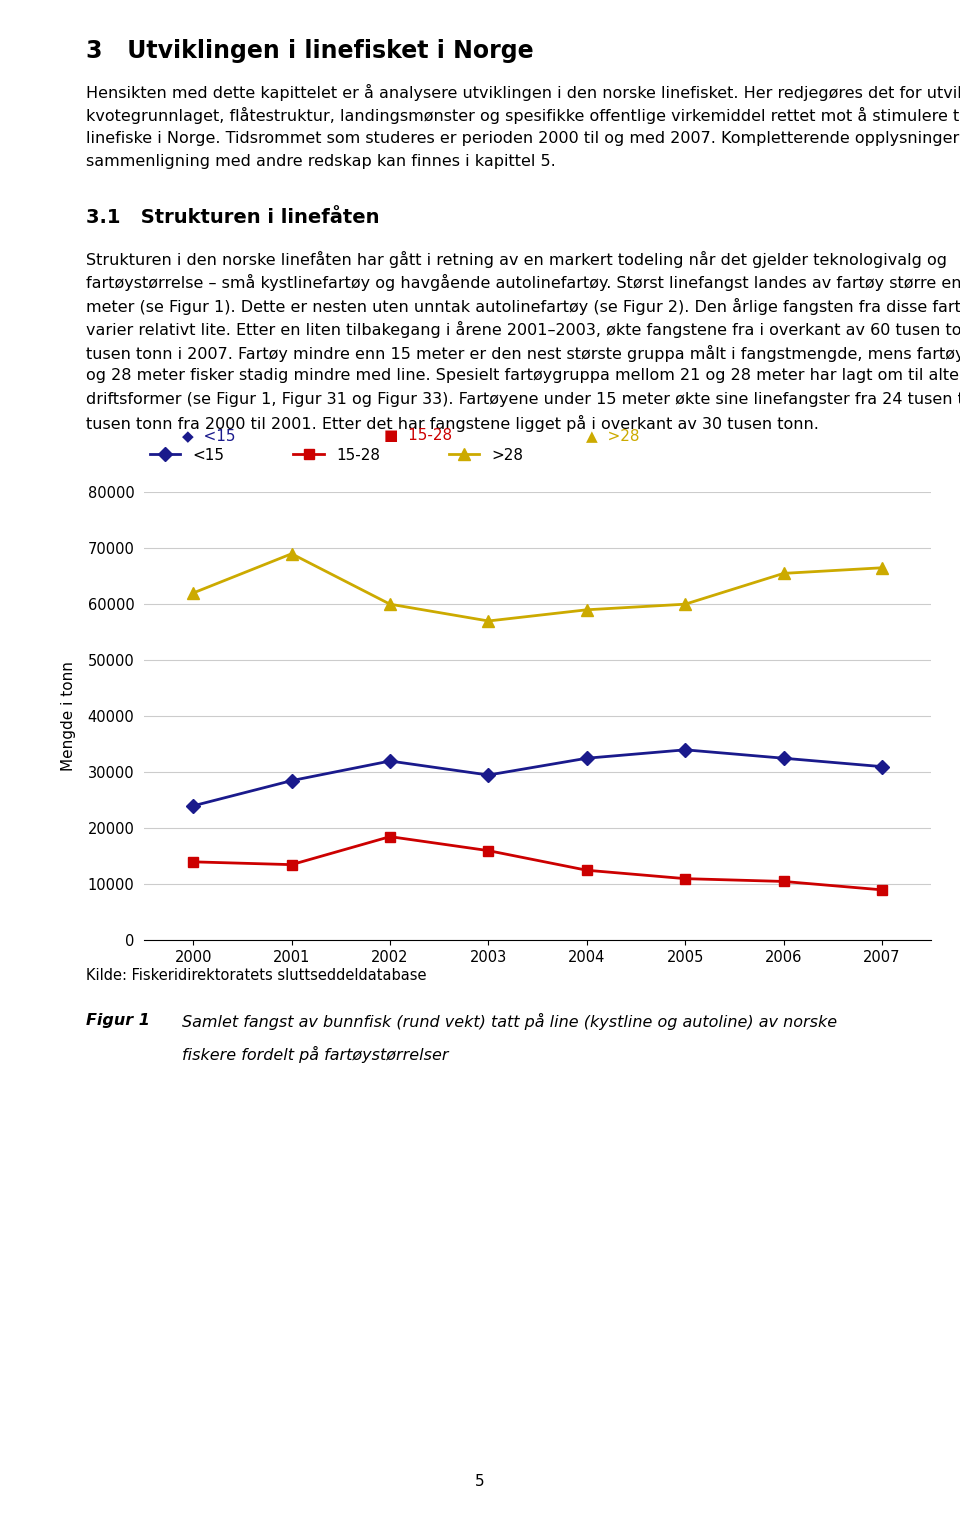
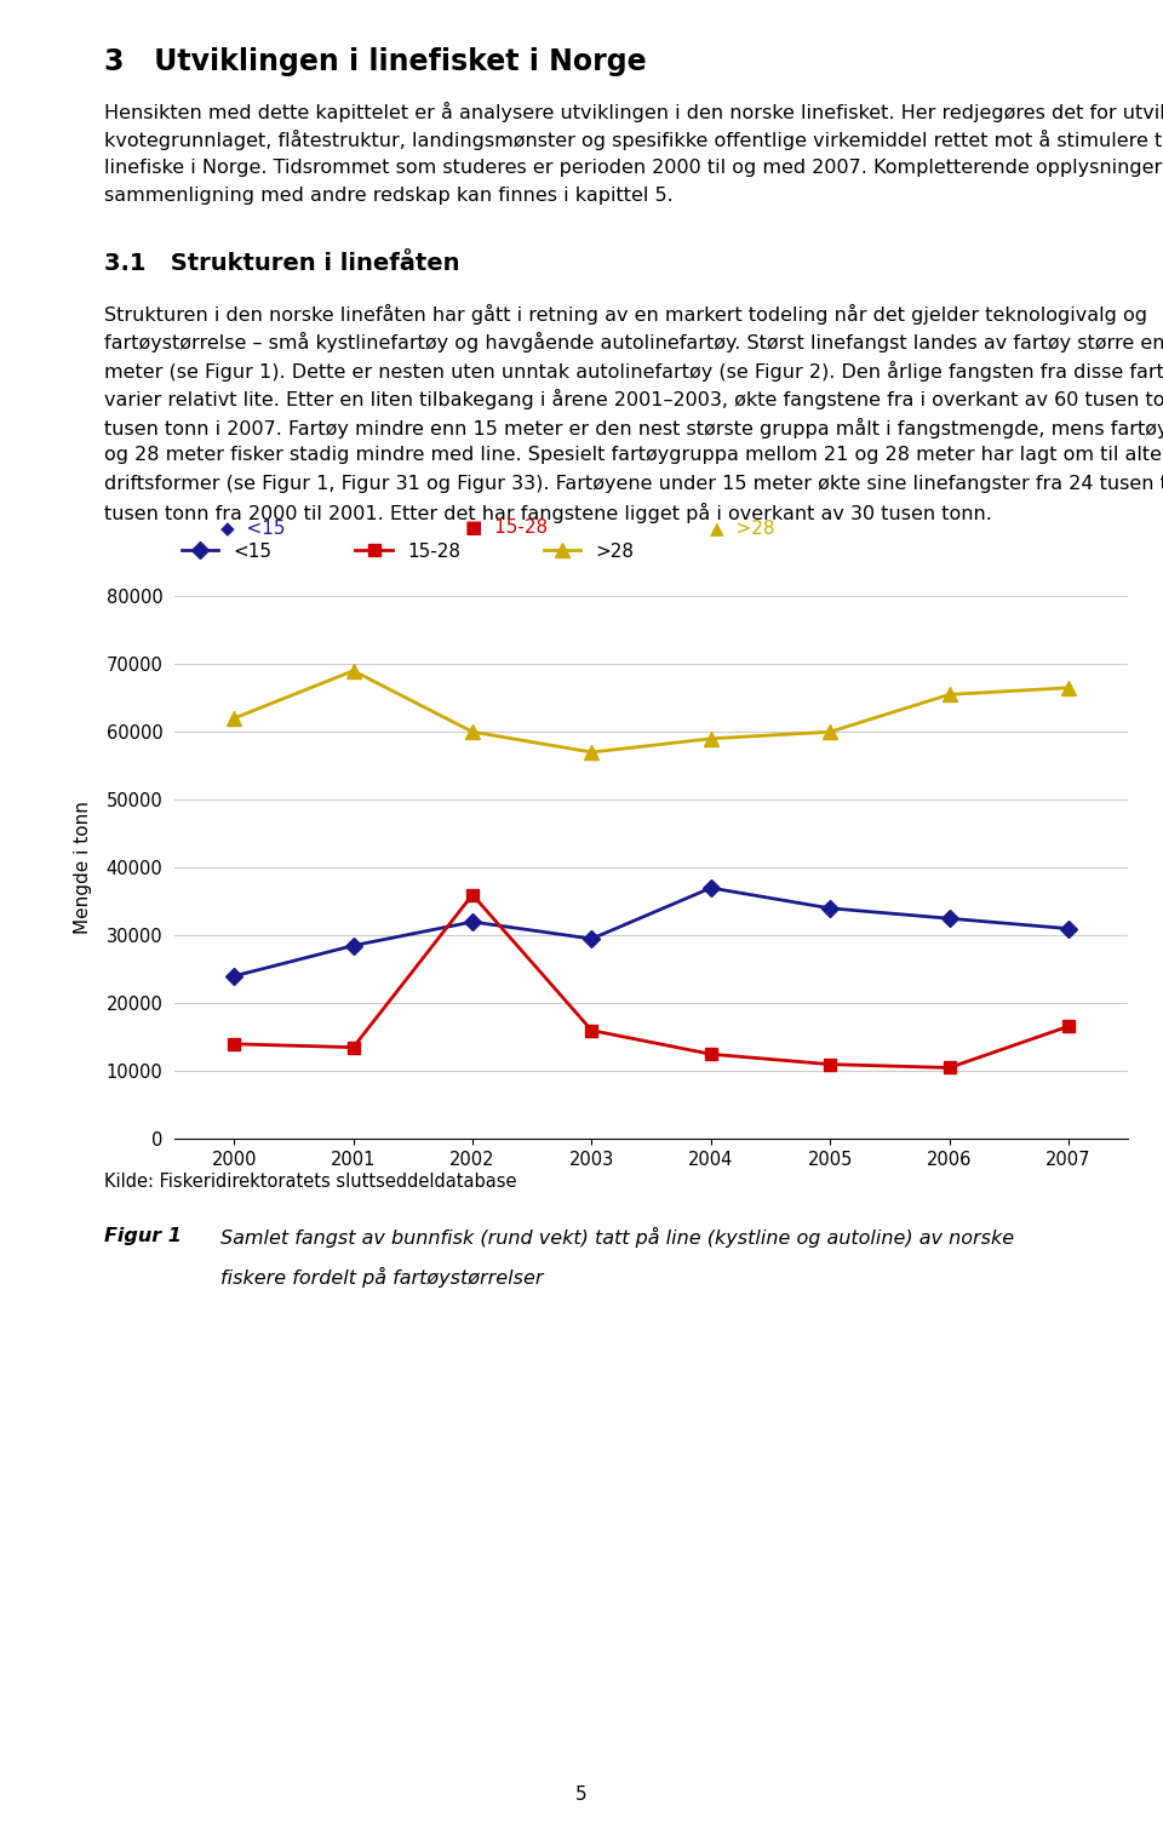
15-28/2002: 18500 -> 36000
<15/2004: 32500 -> 37000
15-28/2007: 9000 -> 16600
